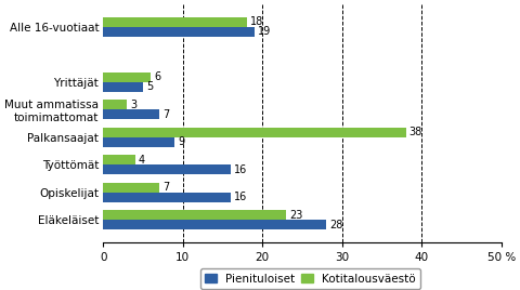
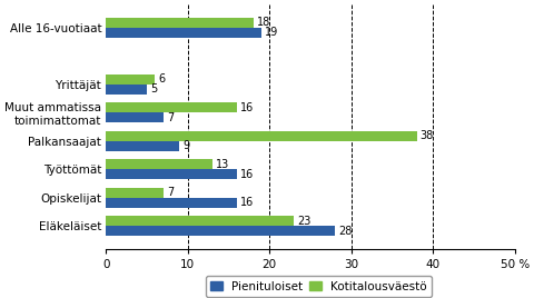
Kotitalousväestö/Muut ammatissa toimimattomat: 3 -> 16
Kotitalousväestö/Työttömät: 4 -> 13
